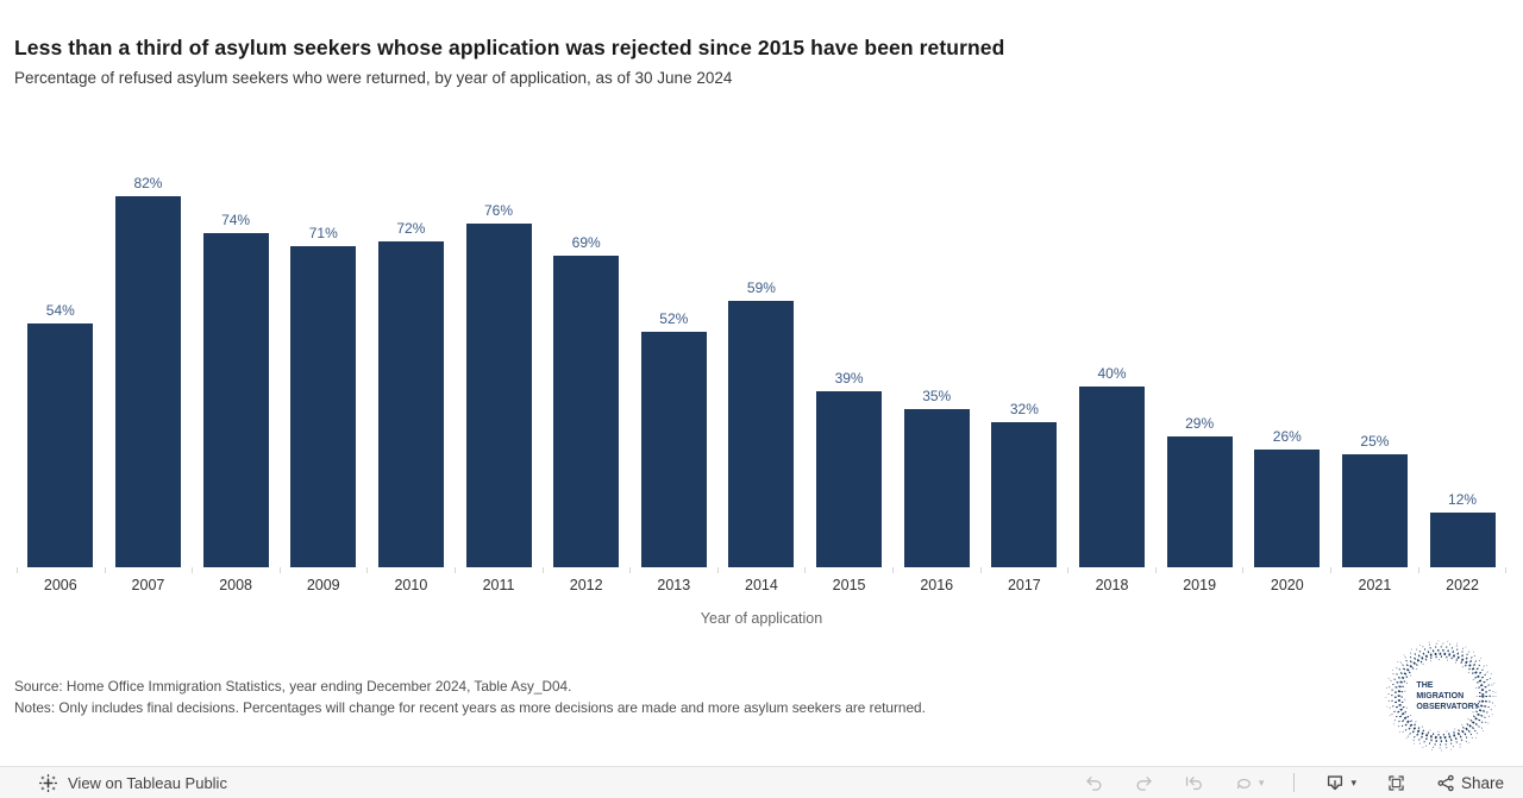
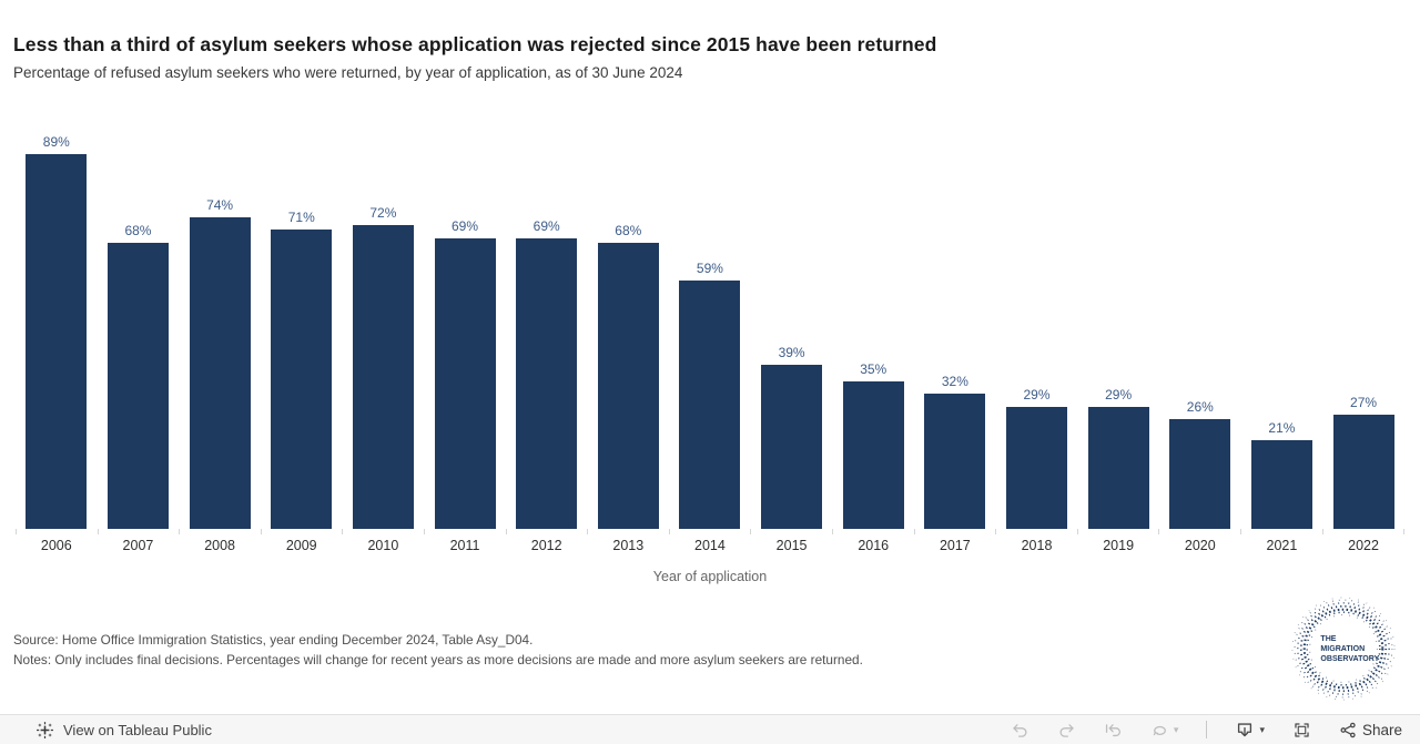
2006: 54% -> 89%
2007: 82% -> 68%
2011: 76% -> 69%
2013: 52% -> 68%
2018: 40% -> 29%
2021: 25% -> 21%
2022: 12% -> 27%
